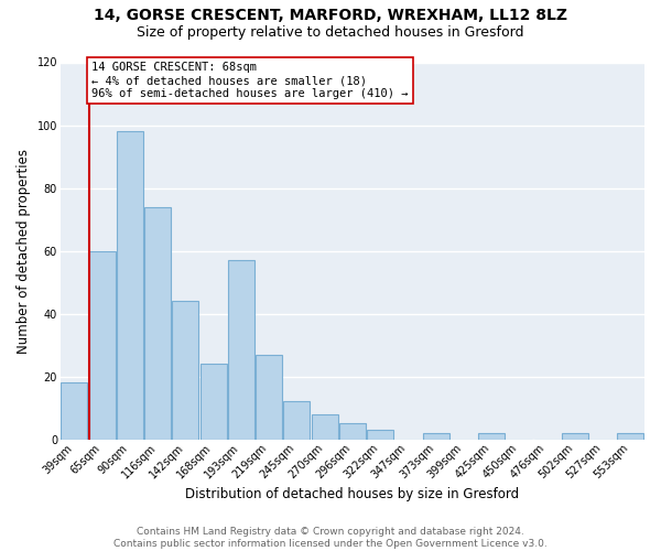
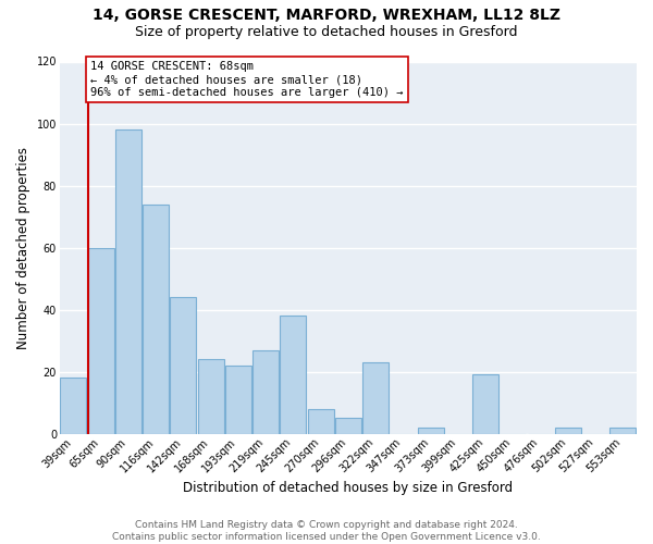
193sqm: 57 -> 22
245sqm: 12 -> 38
322sqm: 3 -> 23
425sqm: 2 -> 19
